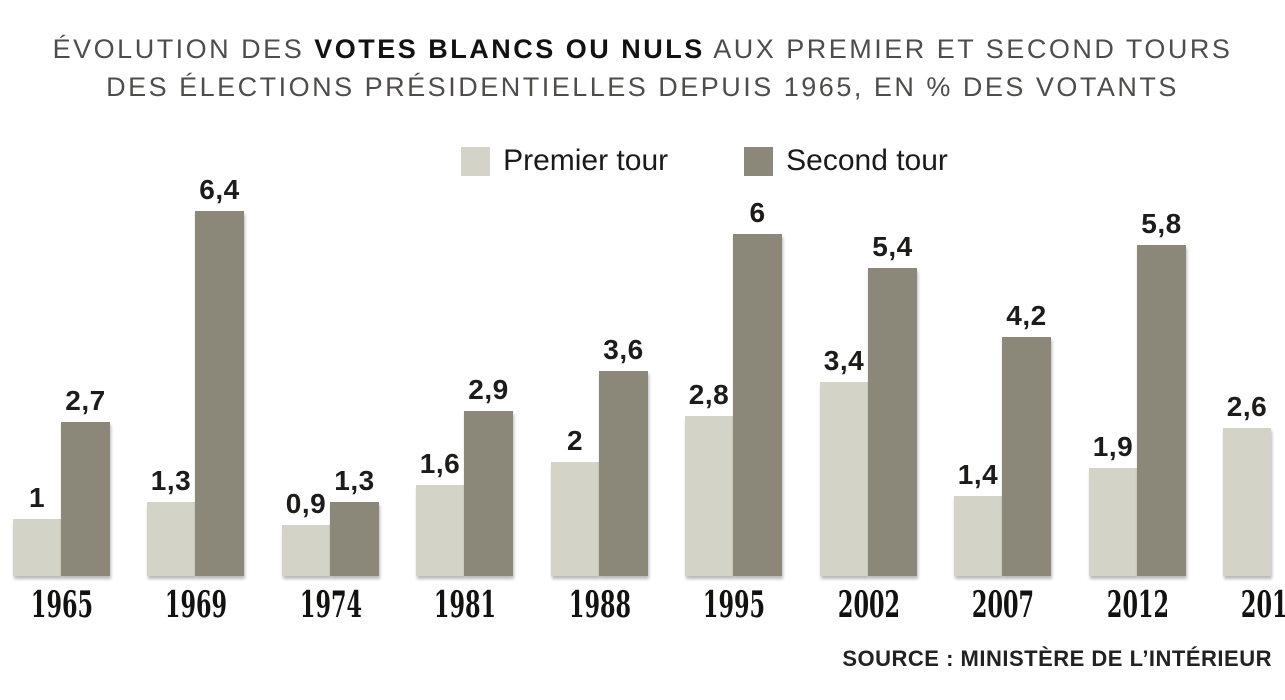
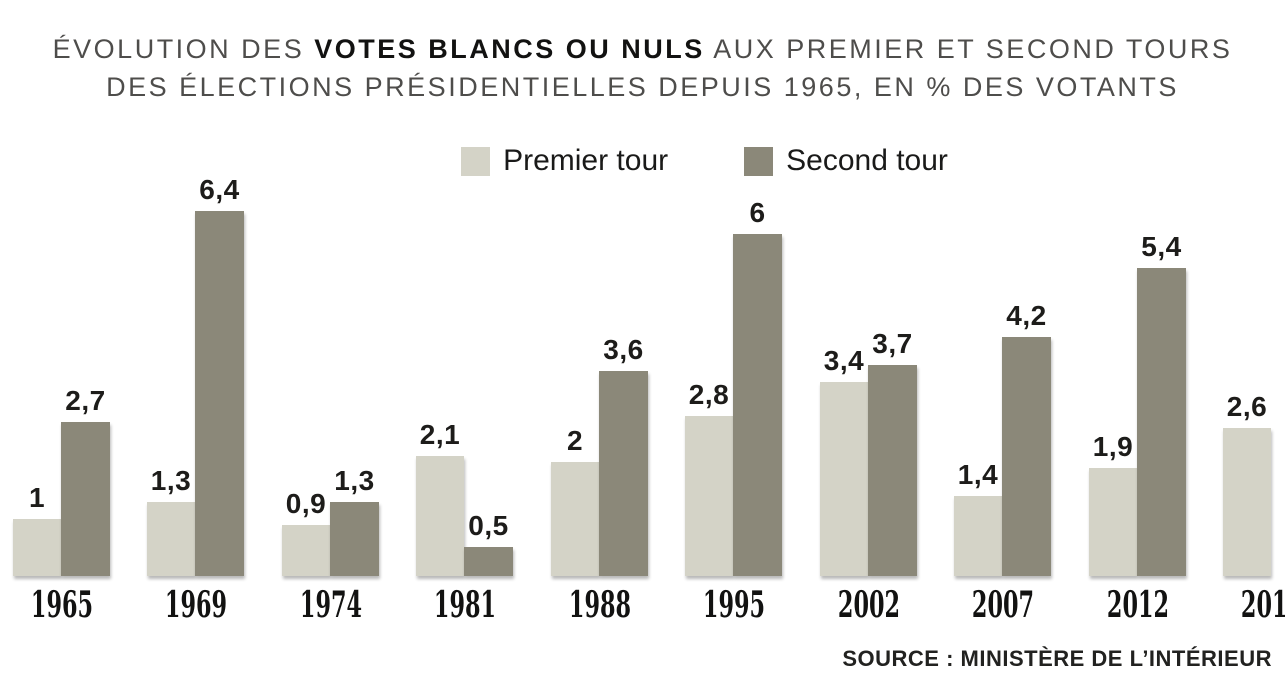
Premier tour/1981: 1,6 -> 2,1
Second tour/1981: 2,9 -> 0,5
Second tour/2002: 5,4 -> 3,7
Second tour/2012: 5,8 -> 5,4
